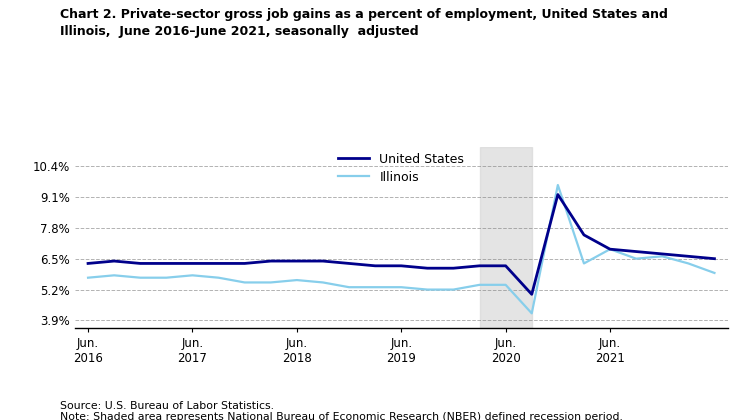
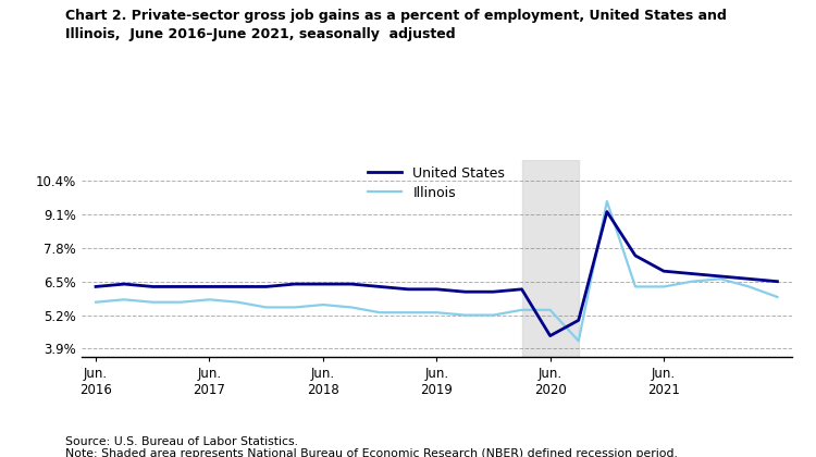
United States/Jun. 2020: 6.2% -> 4.4%
Illinois/Jun. 2021: 6.9% -> 6.3%
